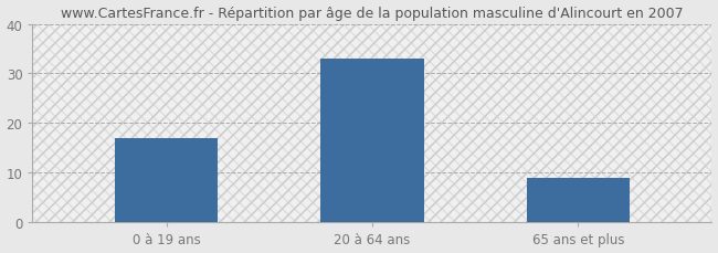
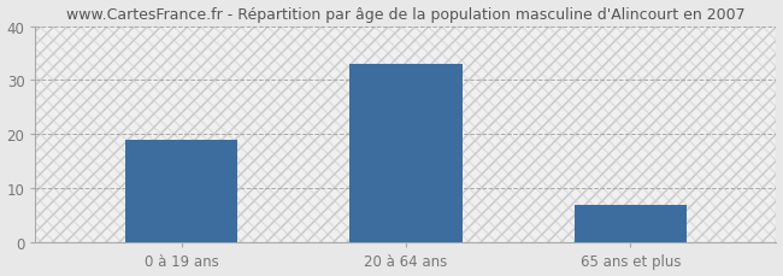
0 à 19 ans: 17 -> 19
65 ans et plus: 9 -> 7
